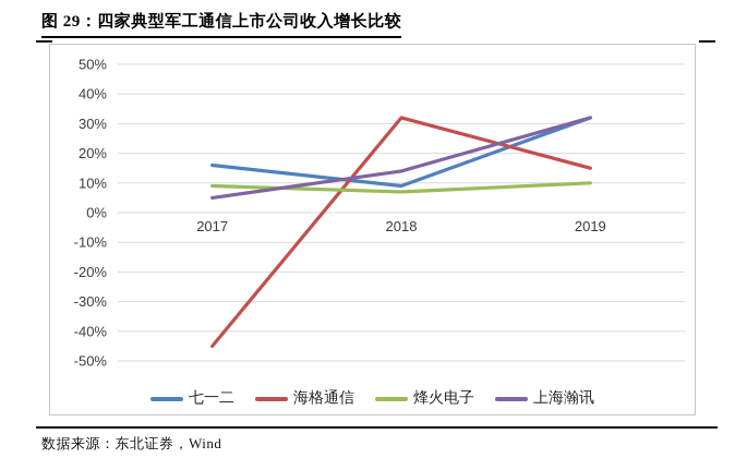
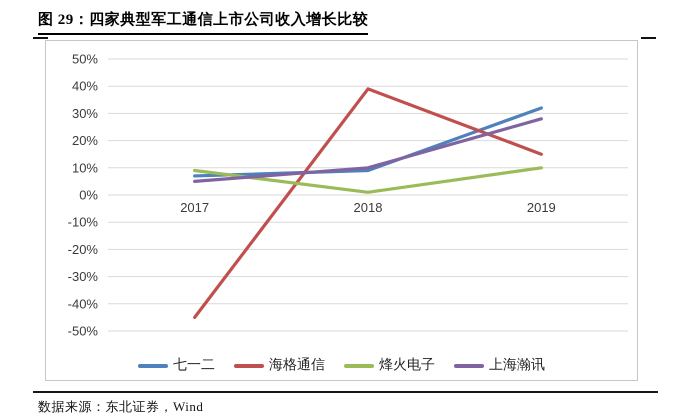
七一二/2017: 16% -> 7%
海格通信/2018: 32% -> 39%
烽火电子/2018: 7% -> 1%
上海瀚讯/2018: 14% -> 10%
上海瀚讯/2019: 32% -> 28%
